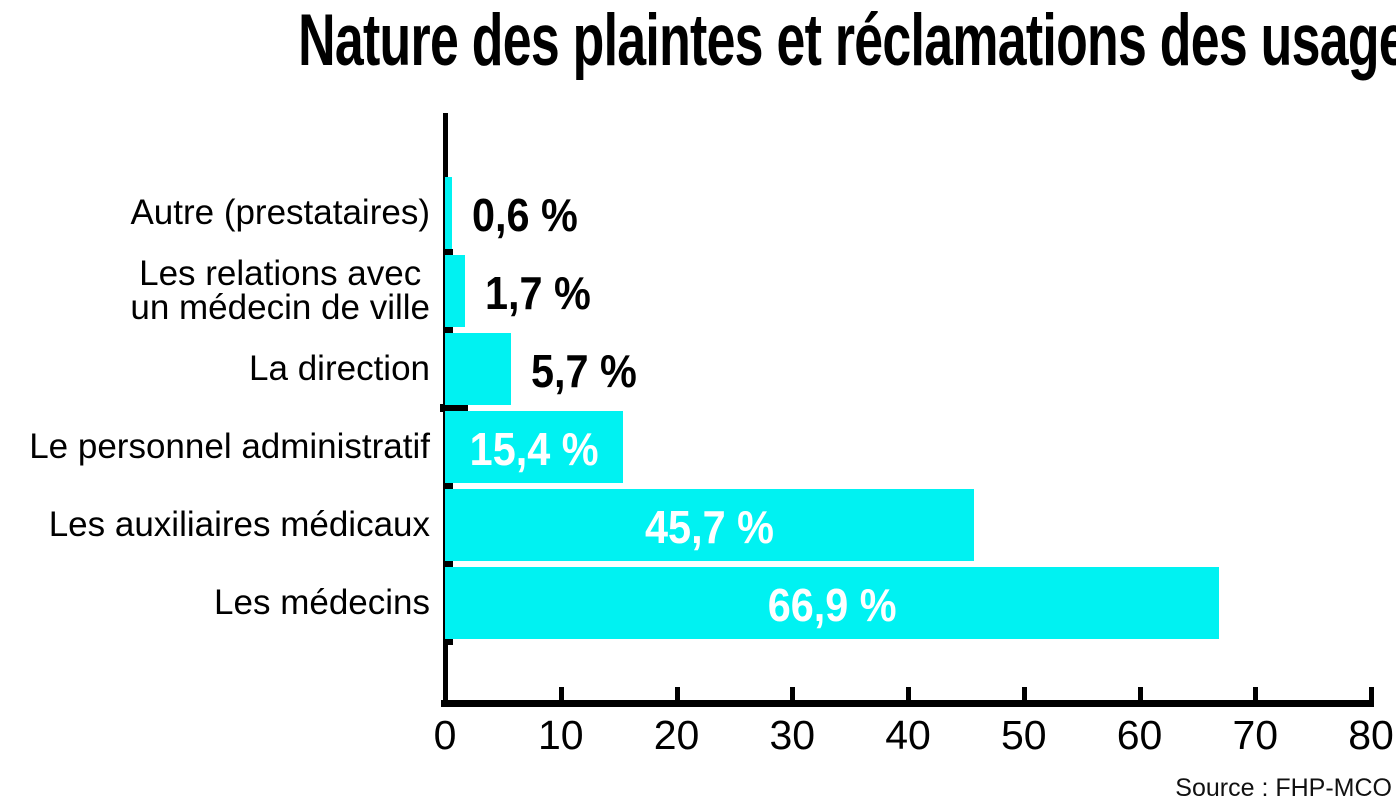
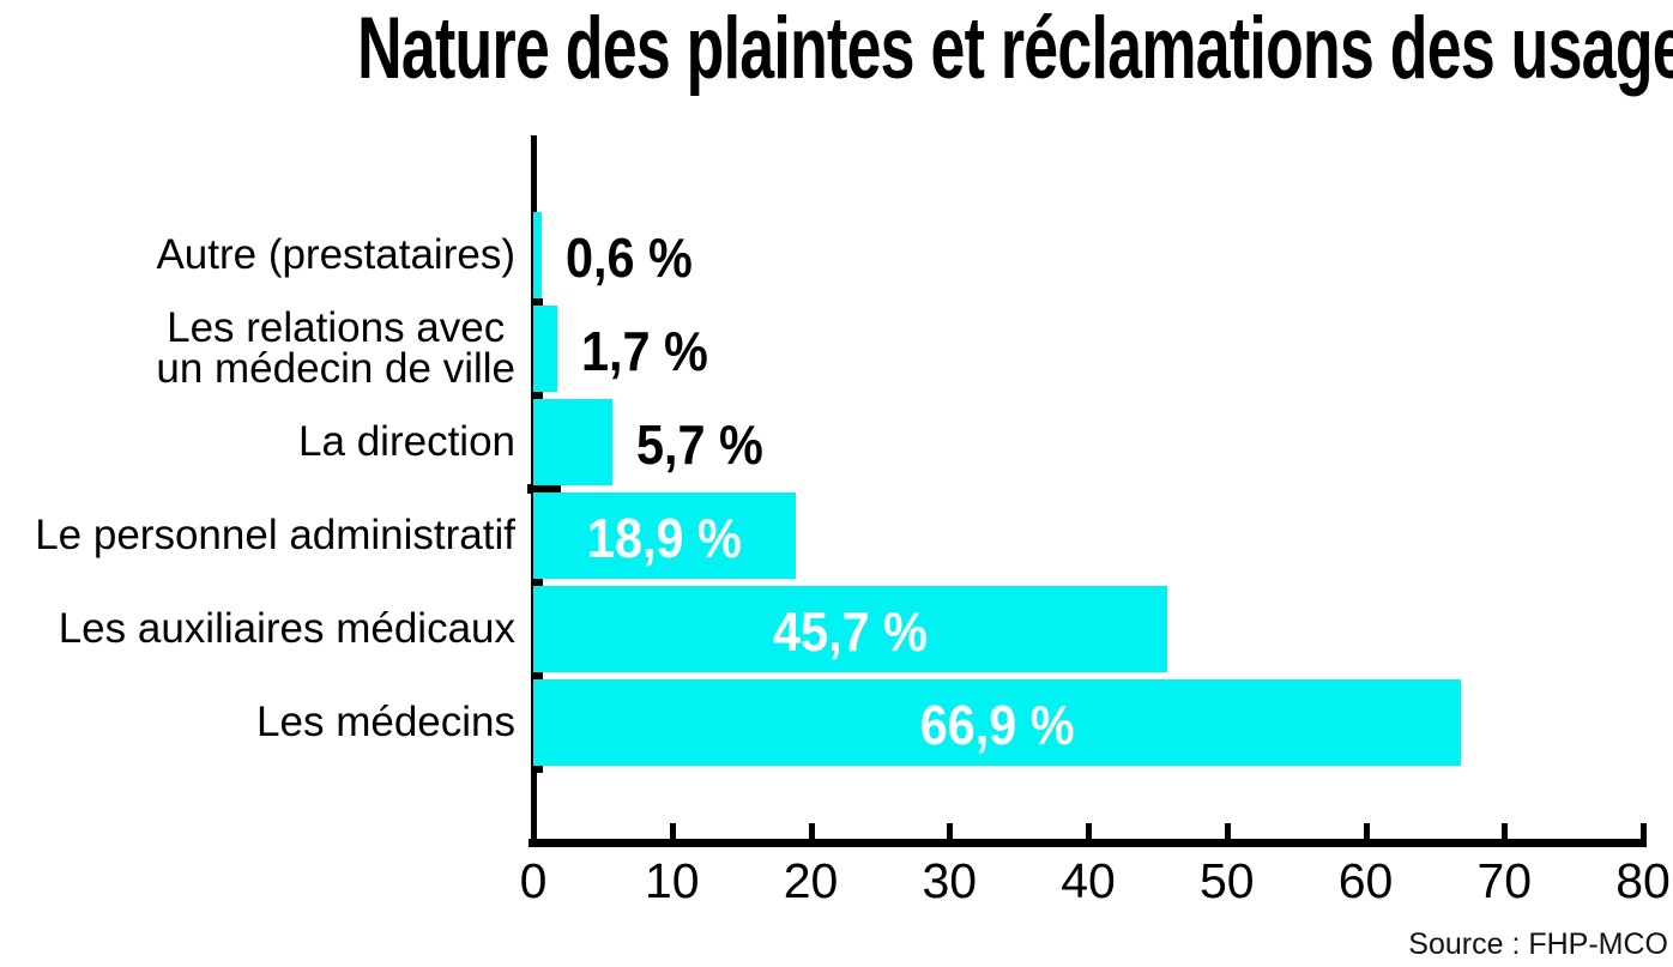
Le personnel administratif: 15,4 -> 18,9
